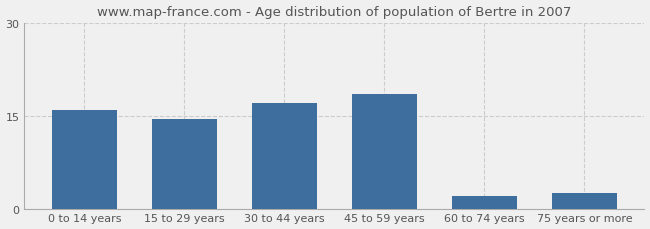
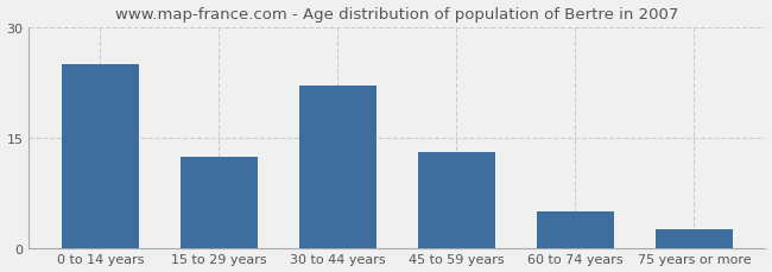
0 to 14 years: 16.0 -> 25.0
15 to 29 years: 14.5 -> 12.4
30 to 44 years: 17.0 -> 22.0
45 to 59 years: 18.5 -> 13.0
60 to 74 years: 2.0 -> 5.0
